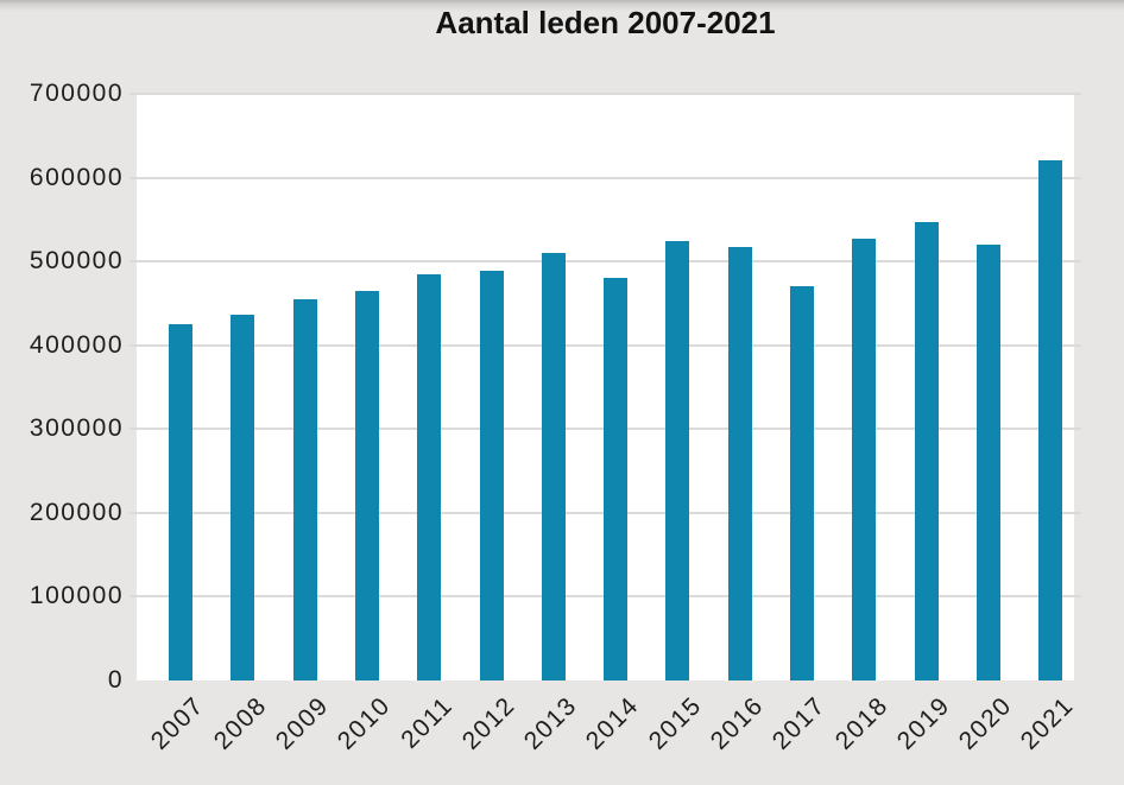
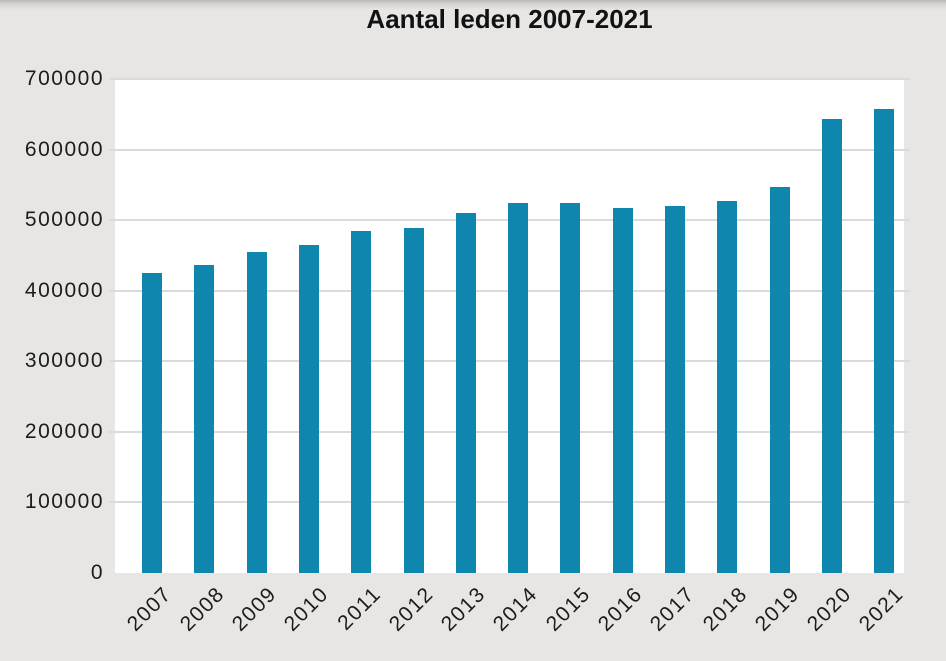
2014: 480000 -> 520000
2017: 470000 -> 520000
2020: 520000 -> 640000
2021: 620000 -> 660000
